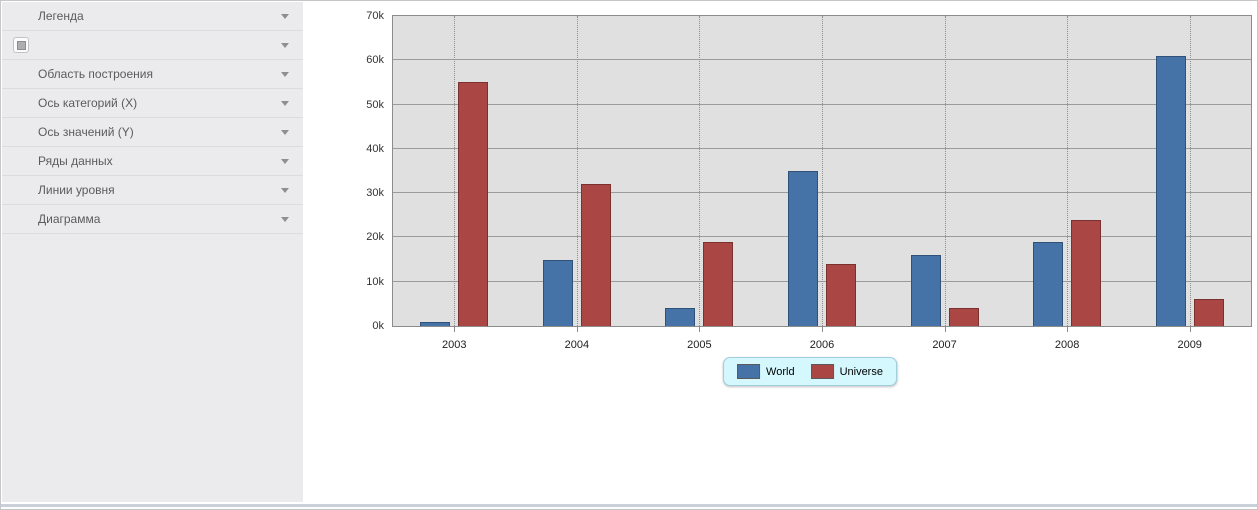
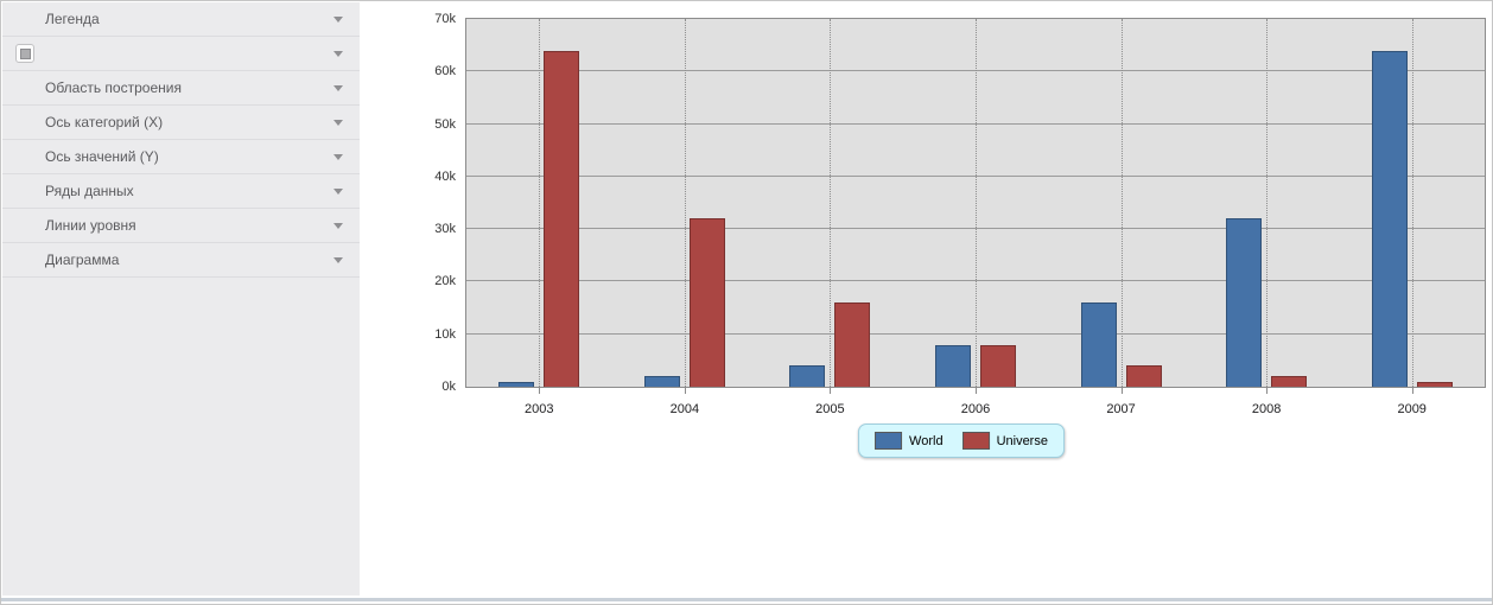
Universe/2003: 55k -> 64k
World/2004: 15k -> 2k
Universe/2005: 19k -> 16k
World/2006: 35k -> 8k
Universe/2006: 14k -> 8k
World/2008: 19k -> 32k
Universe/2008: 24k -> 2k
World/2009: 61k -> 64k
Universe/2009: 6k -> 1k
